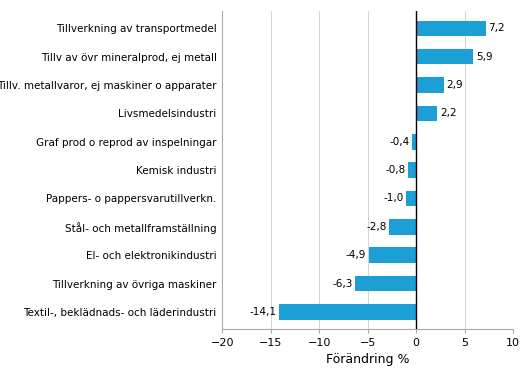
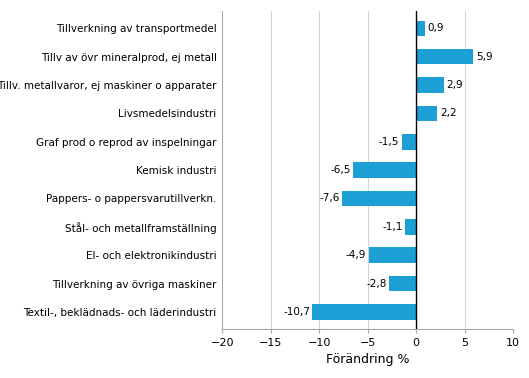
Tillverkning av transportmedel: 7,2 -> 0,9
Graf prod o reprod av inspelningar: -0,4 -> -1,5
Kemisk industri: -0,8 -> -6,5
Pappers- o pappersvarutillverkn.: -1,0 -> -7,6
Stål- och metallframställning: -2,8 -> -1,1
Tillverkning av övriga maskiner: -6,3 -> -2,8
Textil-, beklädnads- och läderindustri: -14,1 -> -10,7
